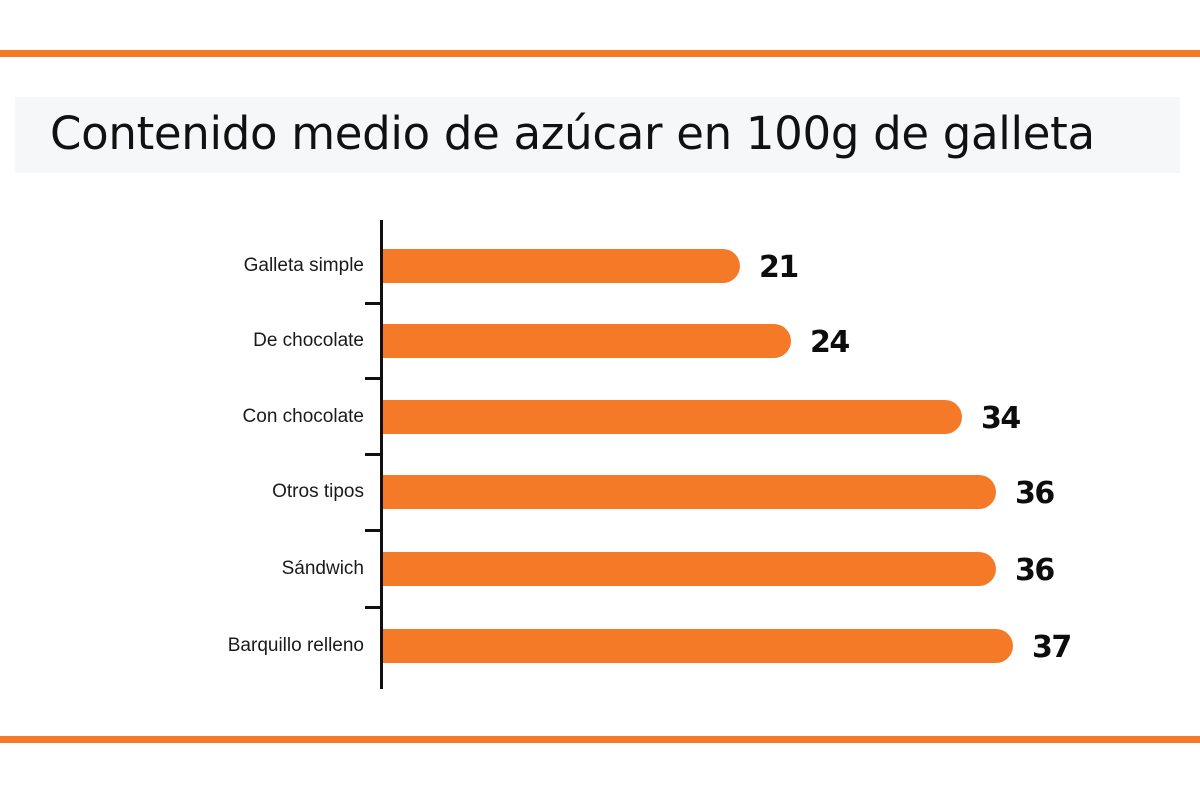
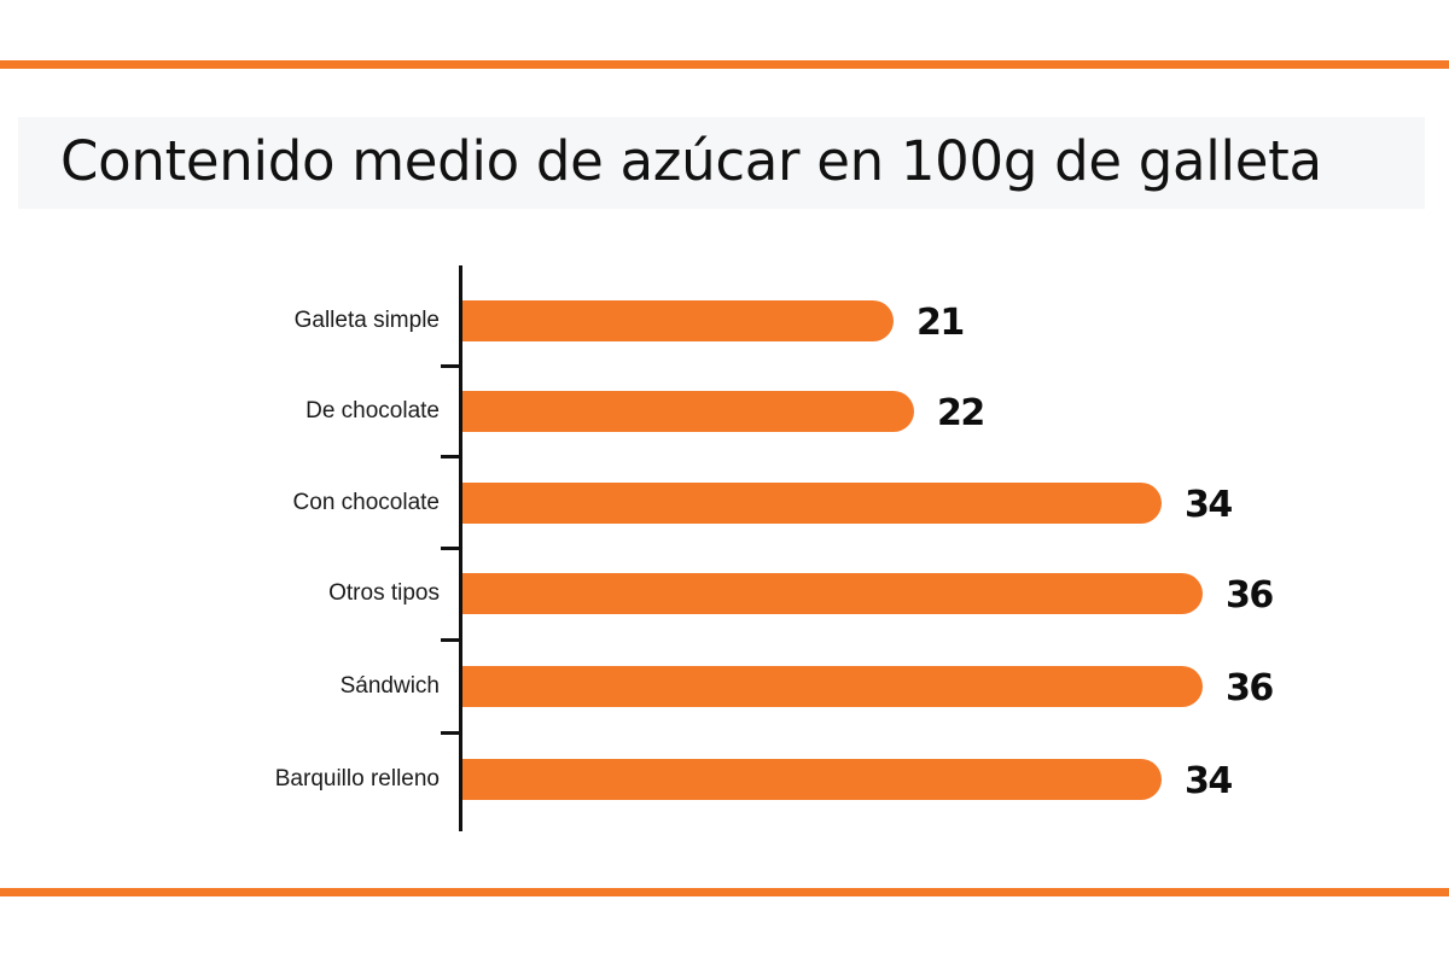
De chocolate: 24 -> 22
Barquillo relleno: 37 -> 34
